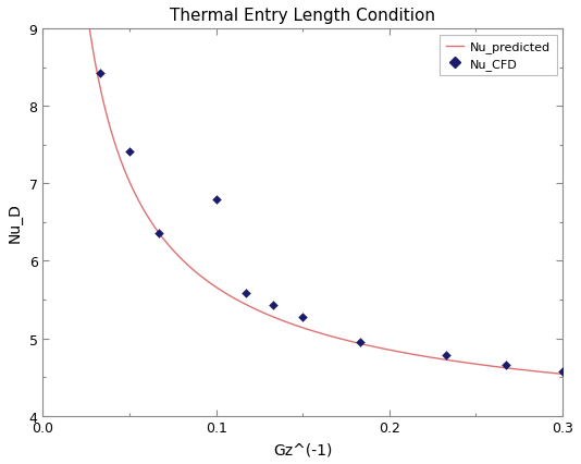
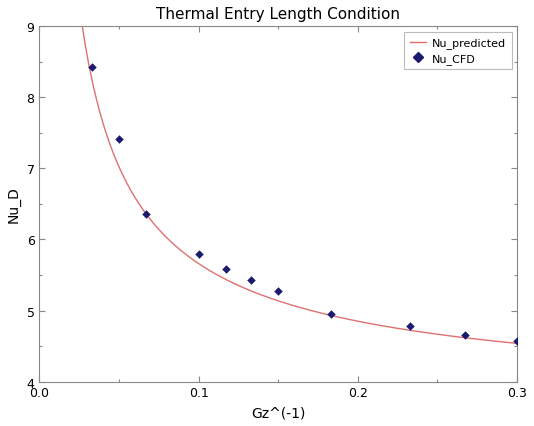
Nu_CFD/0.1: 6.80 -> 5.80
